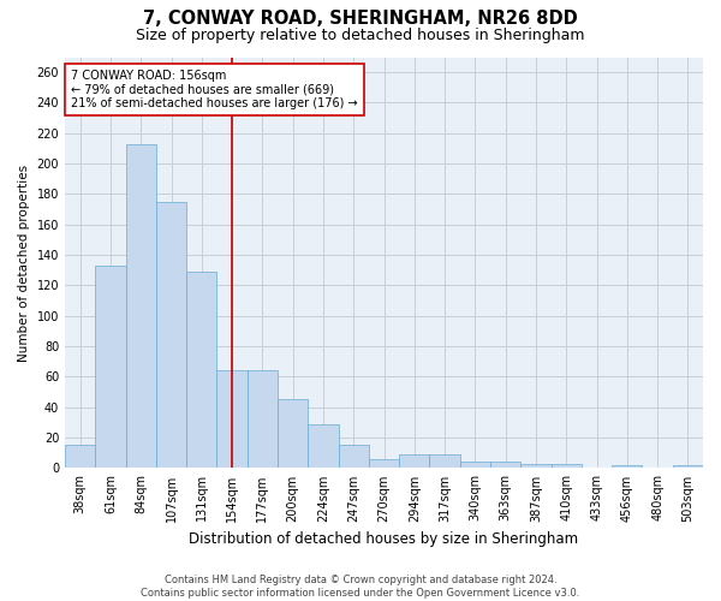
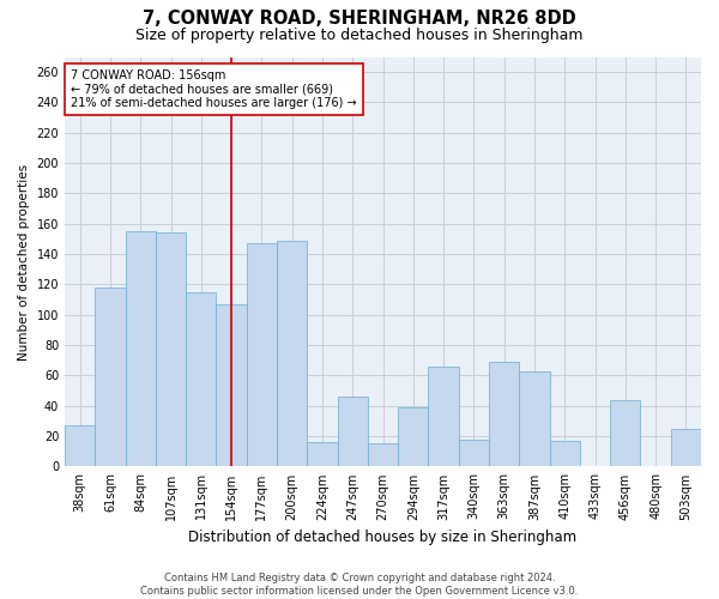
38sqm: 15 -> 27
61sqm: 133 -> 118
84sqm: 213 -> 155
107sqm: 175 -> 154
131sqm: 129 -> 115
154sqm: 64 -> 107
177sqm: 64 -> 147
200sqm: 45 -> 149
224sqm: 29 -> 16
247sqm: 15 -> 46
270sqm: 6 -> 15
294sqm: 9 -> 39
317sqm: 9 -> 66
340sqm: 4 -> 18
363sqm: 4 -> 69
387sqm: 3 -> 63
410sqm: 3 -> 17
456sqm: 2 -> 44
503sqm: 2 -> 25
